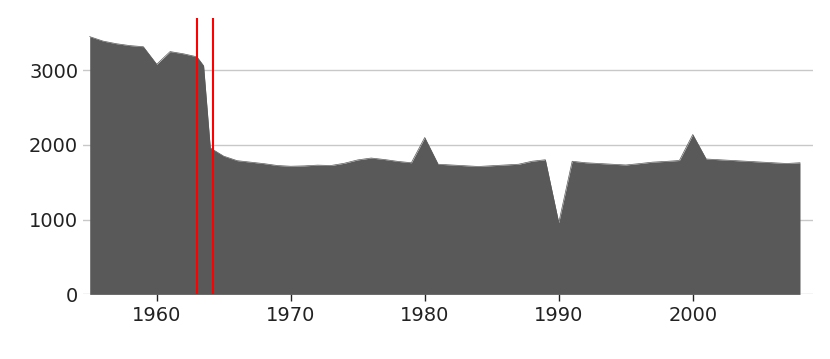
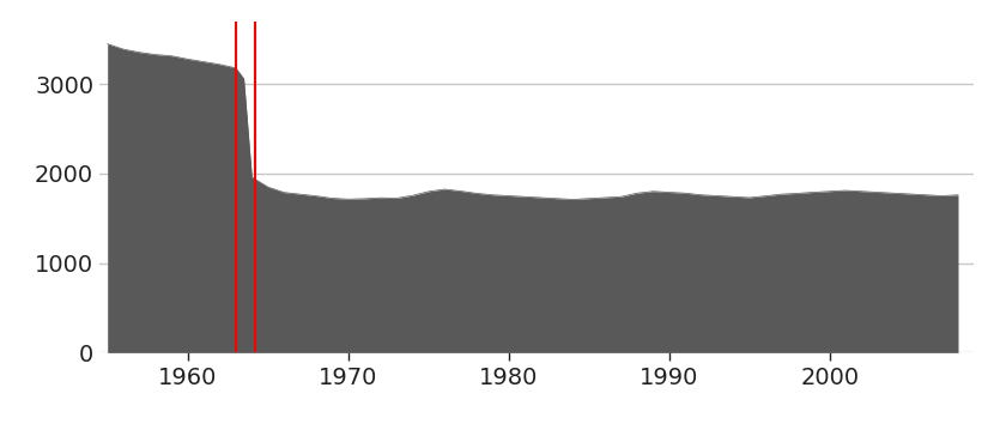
1960: 3080 -> 3280
1980: 2100 -> 1750
1990: 960 -> 1790
2000: 2140 -> 1800
